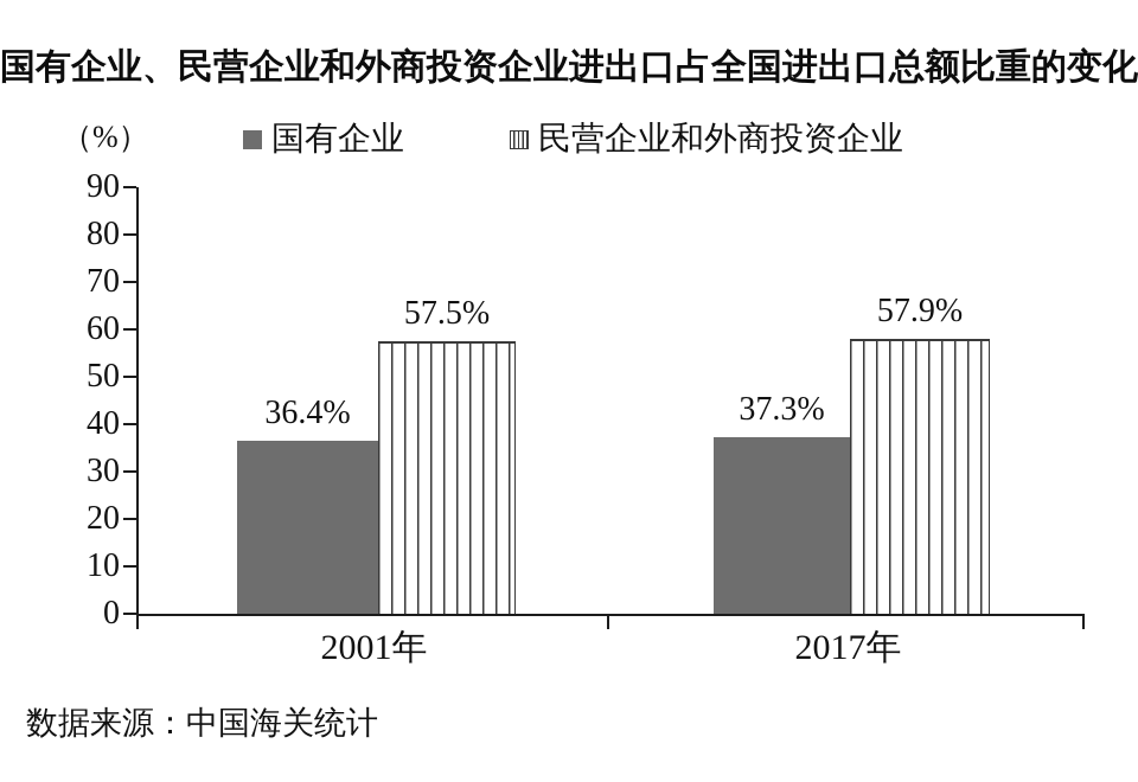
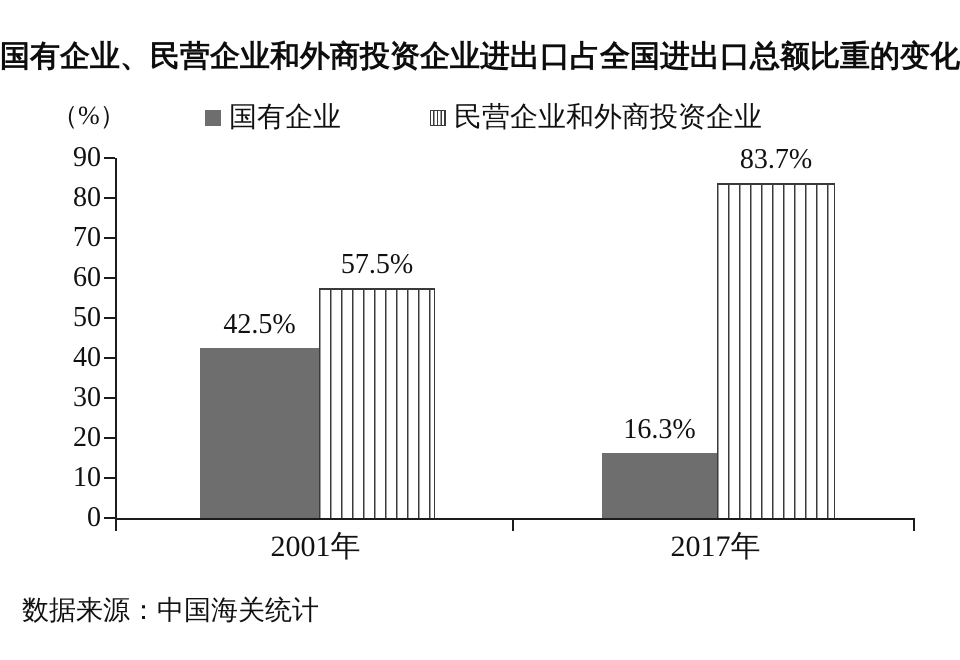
国有企业/2001年: 36.4% -> 42.5%
国有企业/2017年: 37.3% -> 16.3%
民营企业和外商投资企业/2017年: 57.9% -> 83.7%
